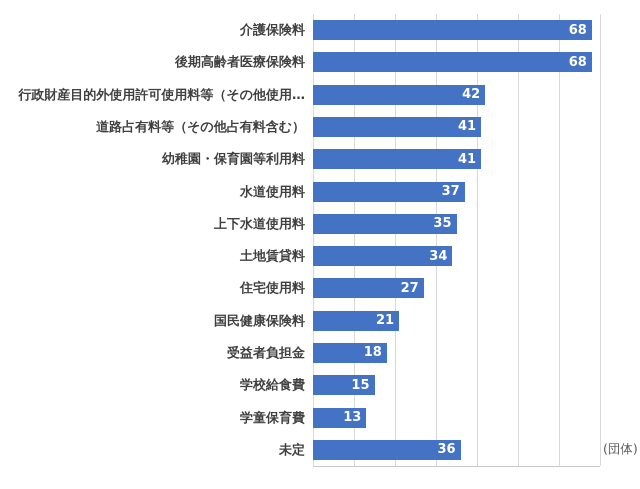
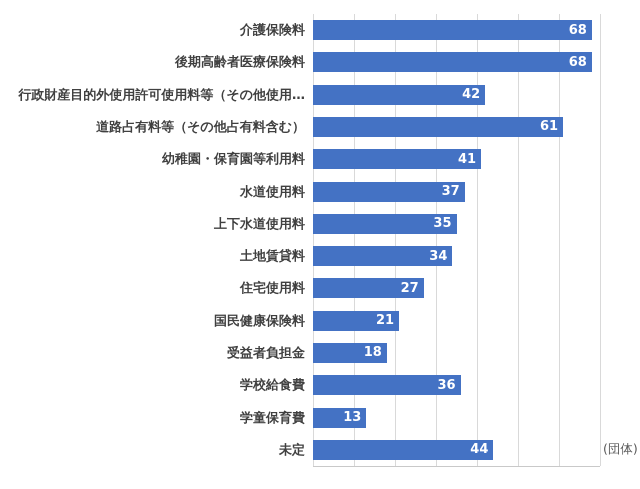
道路占有料等（その他占有料含む）: 41 -> 61
学校給食費: 15 -> 36
未定: 36 -> 44
